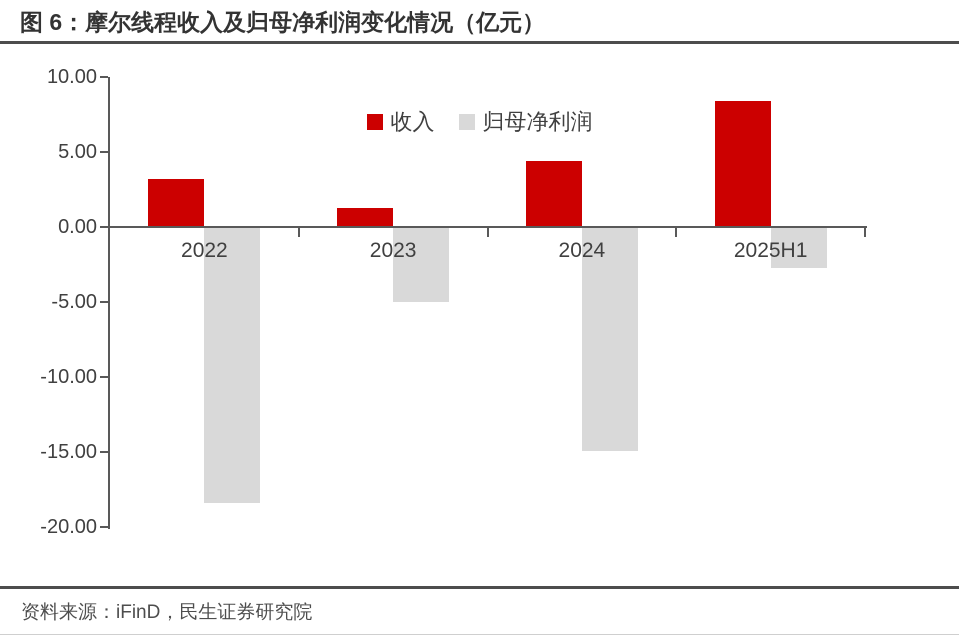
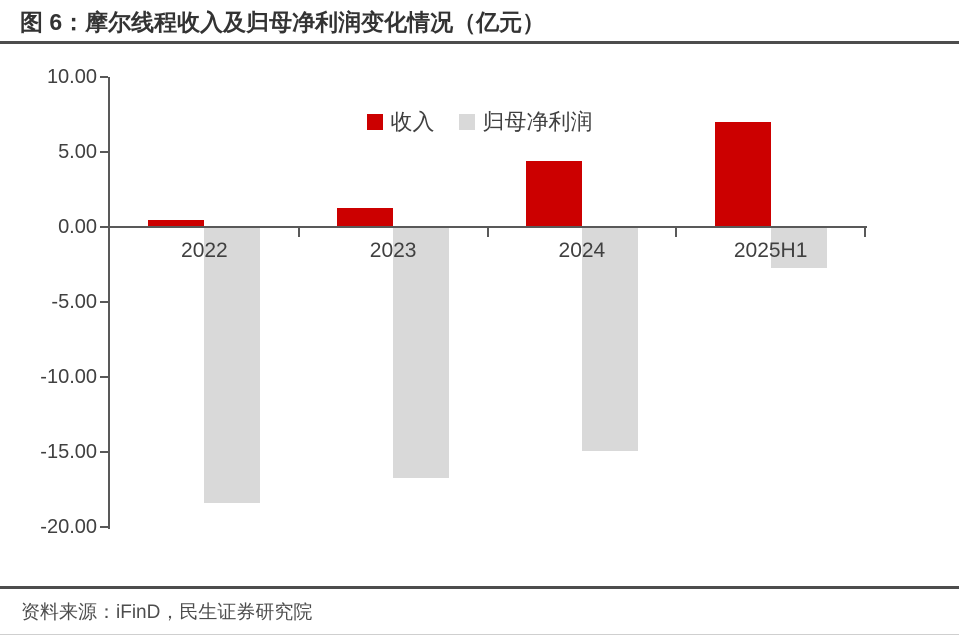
收入/2022: 3.2 -> 0.5
归母净利润/2023: -5.0 -> -16.7
收入/2025H1: 8.4 -> 7.0
